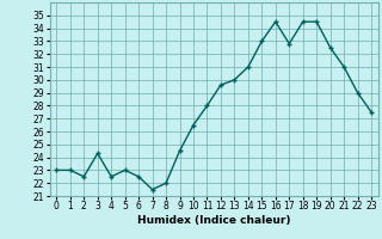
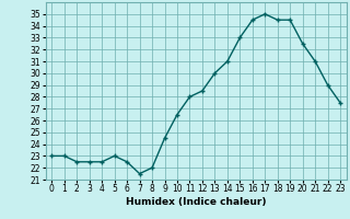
3: 24.3 -> 22.5
12: 29.6 -> 28.5
17: 32.8 -> 35.0
